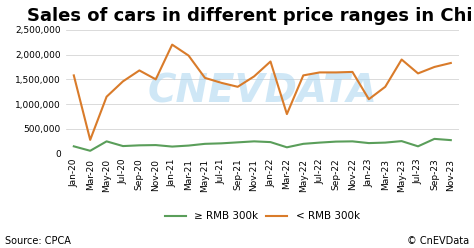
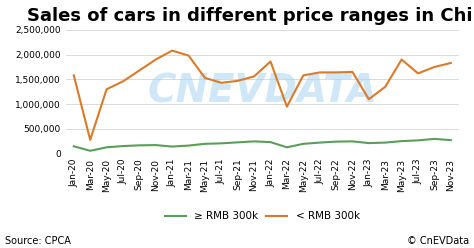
≥ RMB 300k/May-20: 250,000 -> 130,000
< RMB 300k/May-20: 1,150,000 -> 1,300,000
< RMB 300k/Nov-20: 1,500,000 -> 1,900,000
< RMB 300k/Jan-21: 2,200,000 -> 2,080,000
< RMB 300k/Sep-21: 1,350,000 -> 1,470,000
< RMB 300k/Mar-22: 800,000 -> 950,000
≥ RMB 300k/Jul-23: 150,000 -> 270,000
